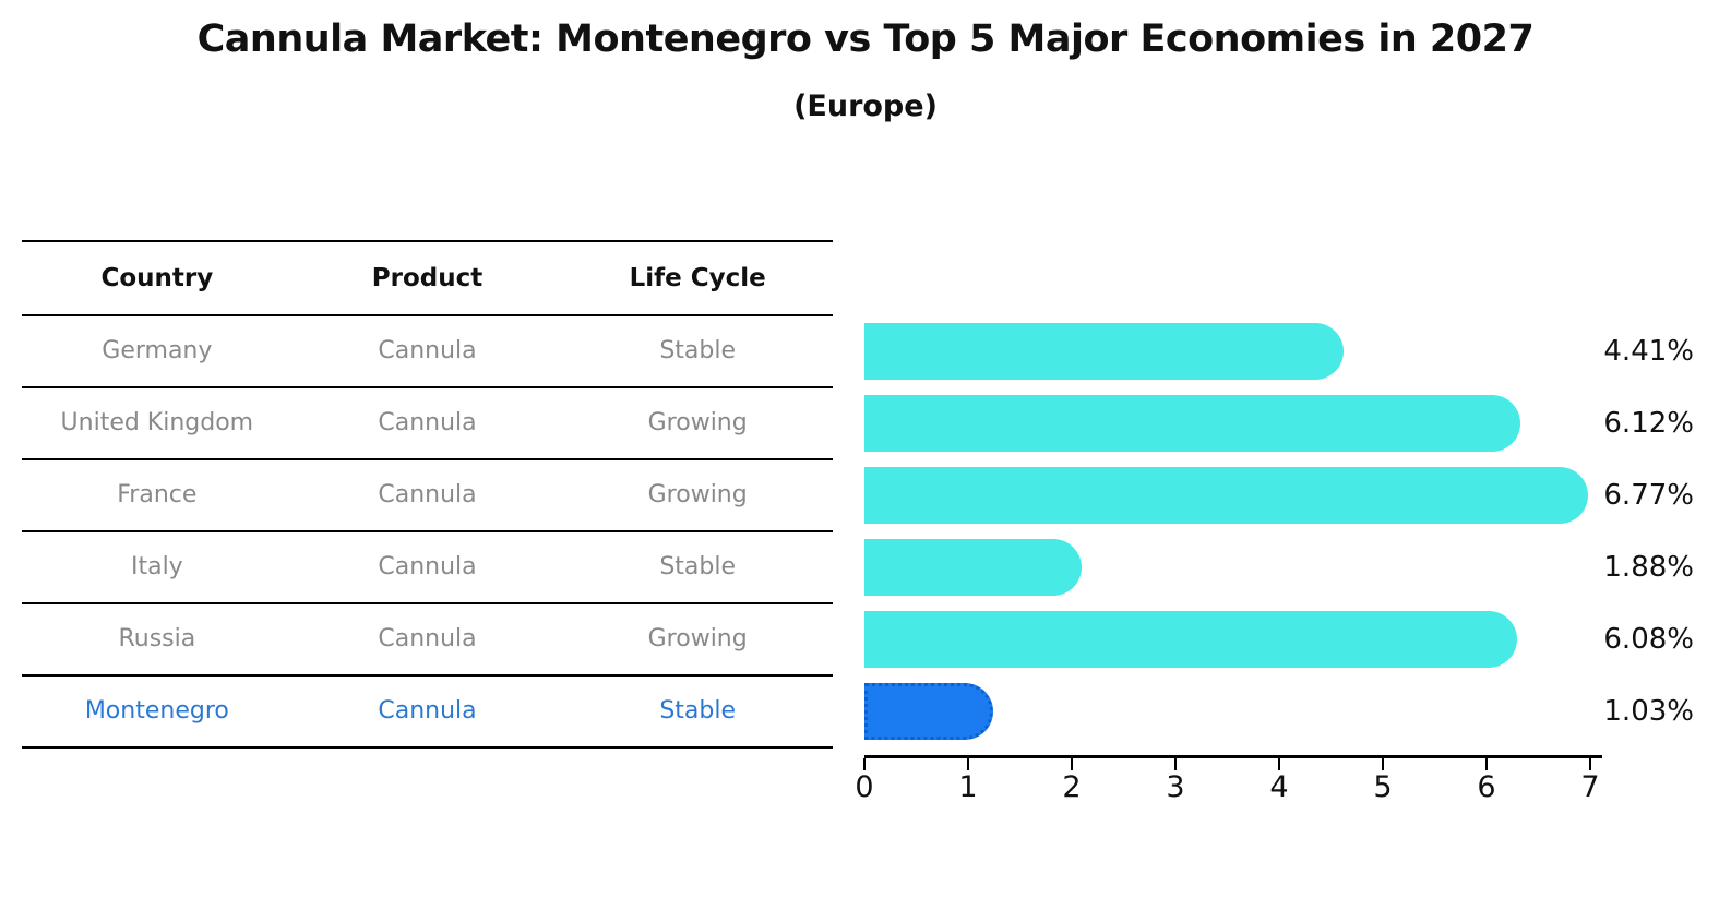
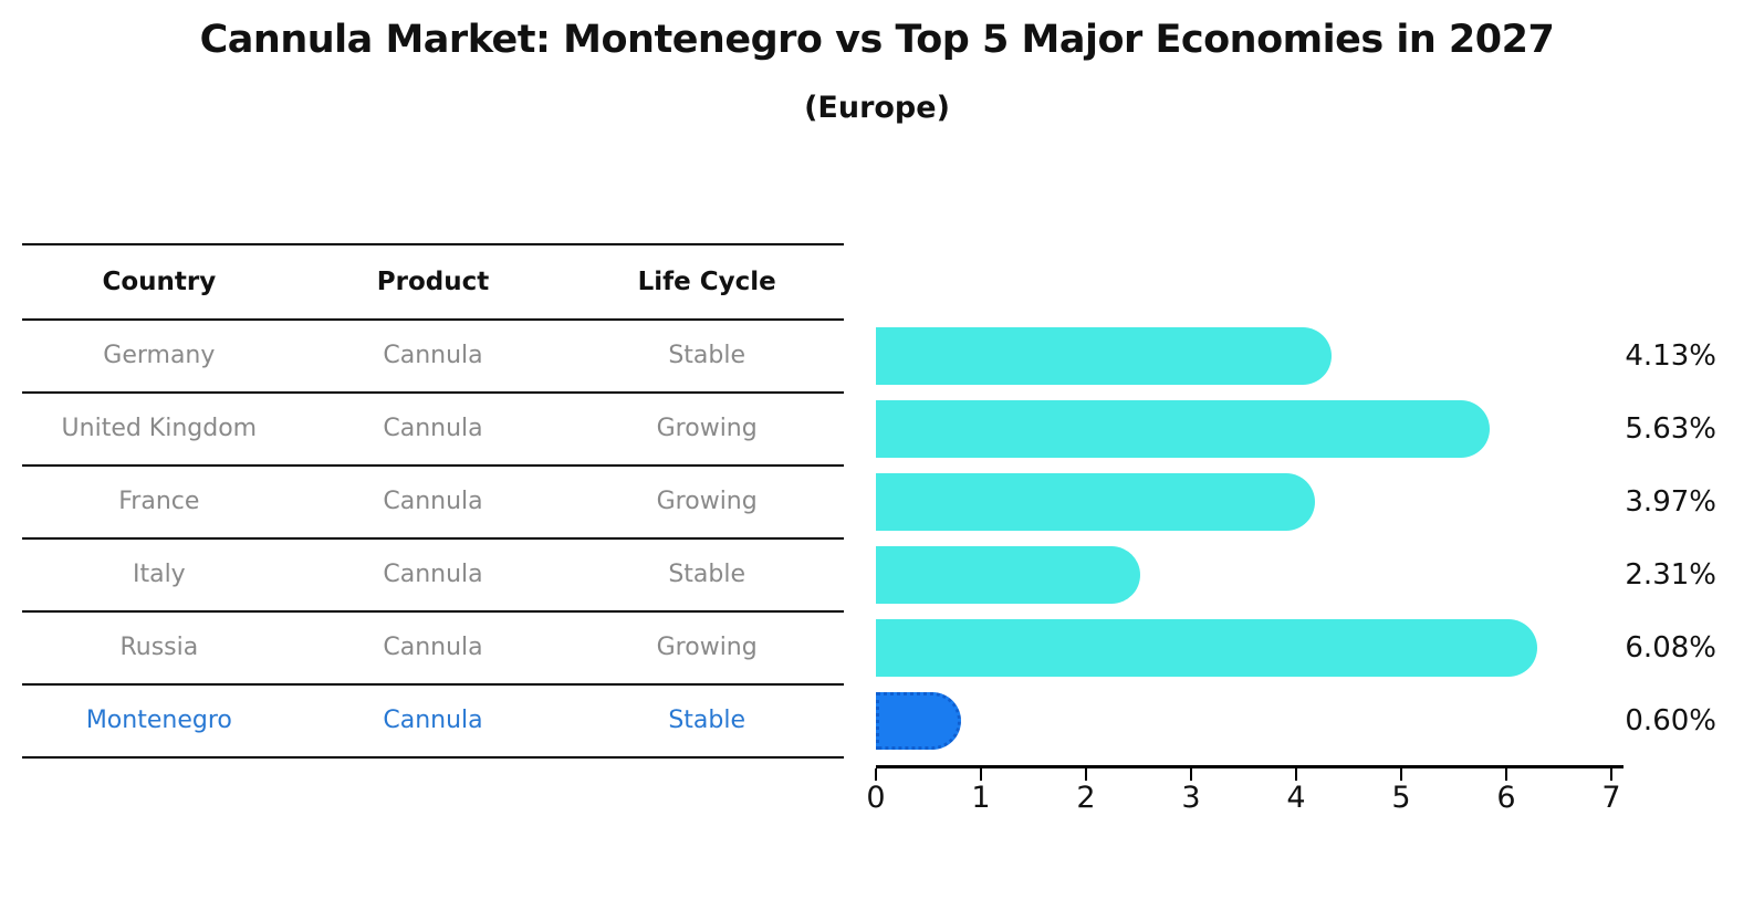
Germany: 4.41% -> 4.13%
United Kingdom: 6.12% -> 5.63%
France: 6.77% -> 3.97%
Italy: 1.88% -> 2.31%
Montenegro: 1.03% -> 0.60%
